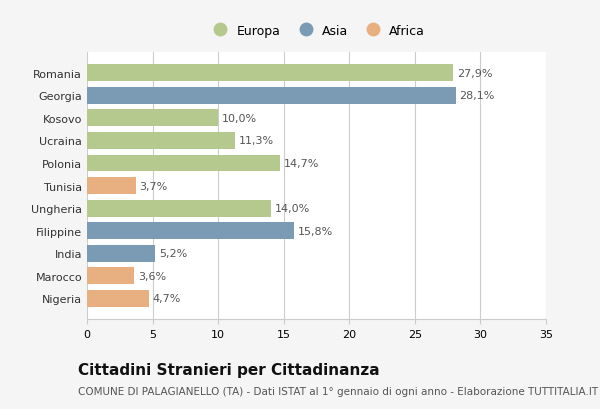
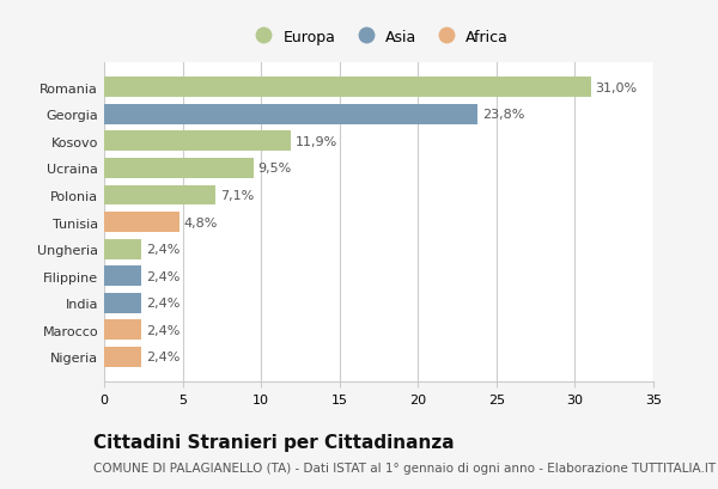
Romania: 27,9% -> 31,0%
Georgia: 28,1% -> 23,8%
Kosovo: 10,0% -> 11,9%
Ucraina: 11,3% -> 9,5%
Polonia: 14,7% -> 7,1%
Tunisia: 3,7% -> 4,8%
Ungheria: 14,0% -> 2,4%
Filippine: 15,8% -> 2,4%
India: 5,2% -> 2,4%
Marocco: 3,6% -> 2,4%
Nigeria: 4,7% -> 2,4%
